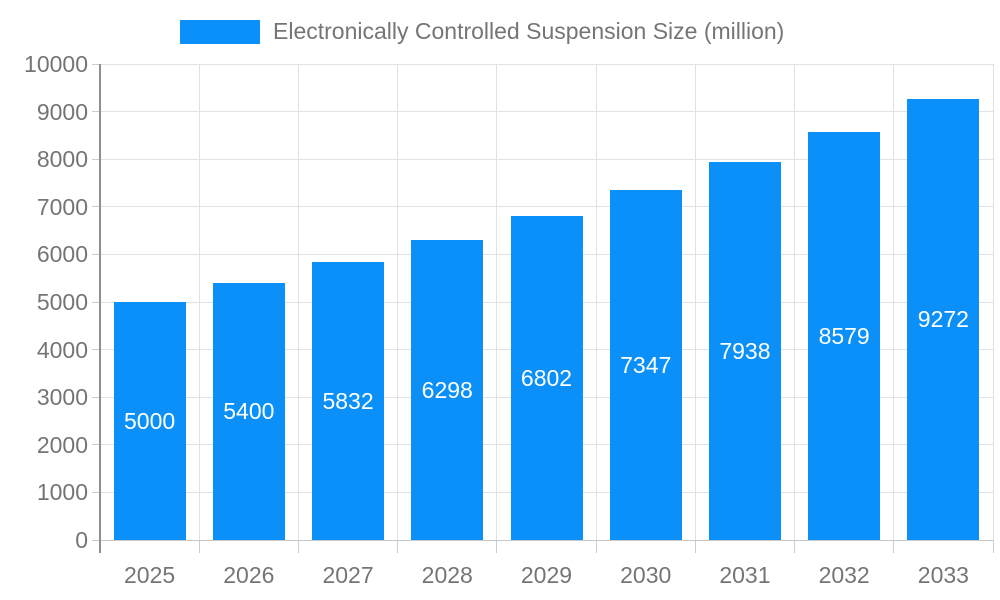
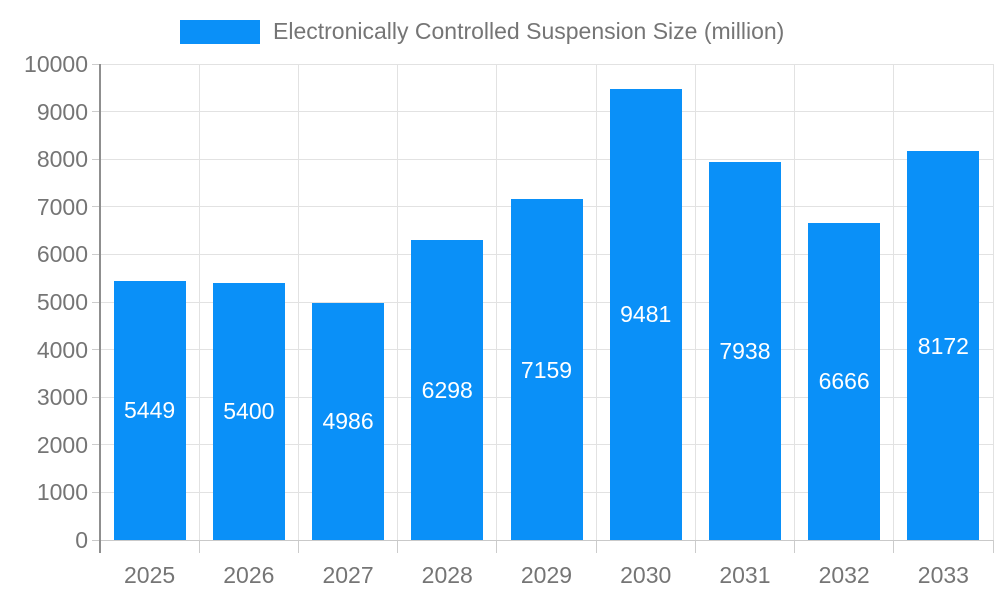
2025: 5000 -> 5449
2027: 5832 -> 4986
2029: 6802 -> 7159
2030: 7347 -> 9481
2032: 8579 -> 6666
2033: 9272 -> 8172
